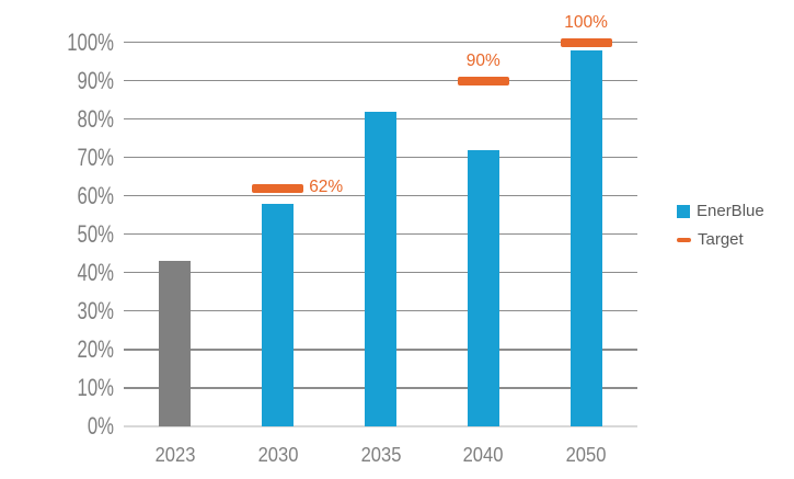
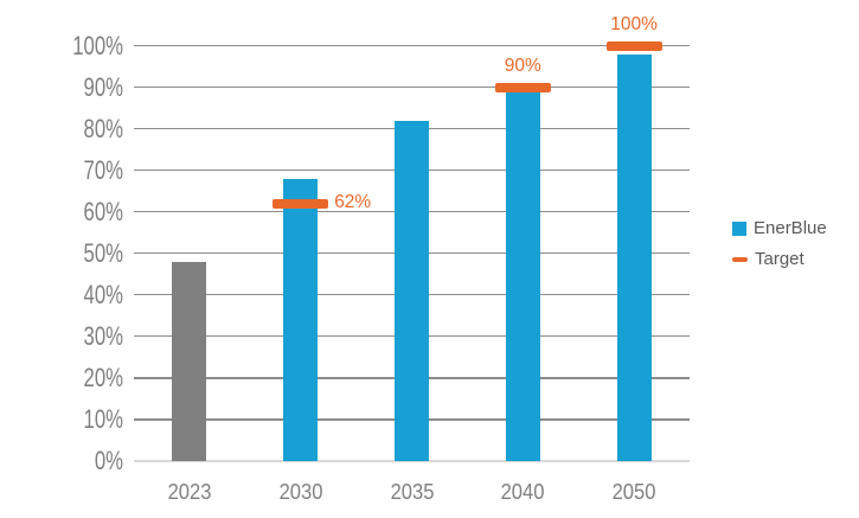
2023: 43% -> 48%
2030: 58% -> 68%
2040: 72% -> 89%
